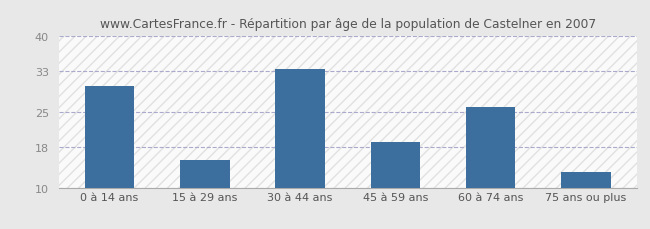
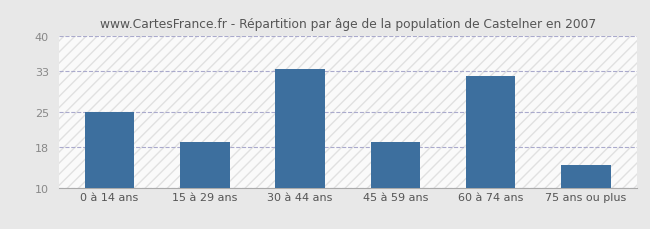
0 à 14 ans: 30.0 -> 25.0
15 à 29 ans: 15.5 -> 19.0
60 à 74 ans: 26.0 -> 32.0
75 ans ou plus: 13.0 -> 14.4
